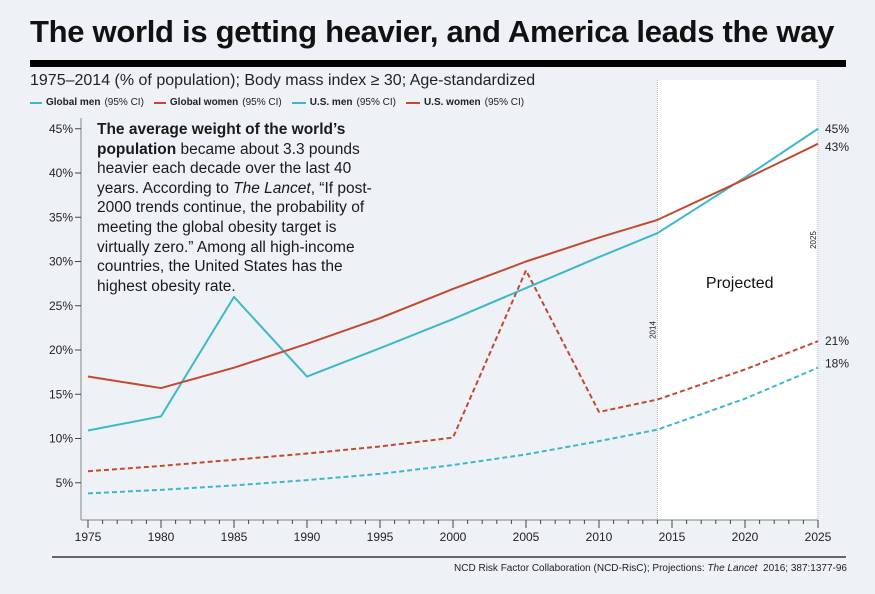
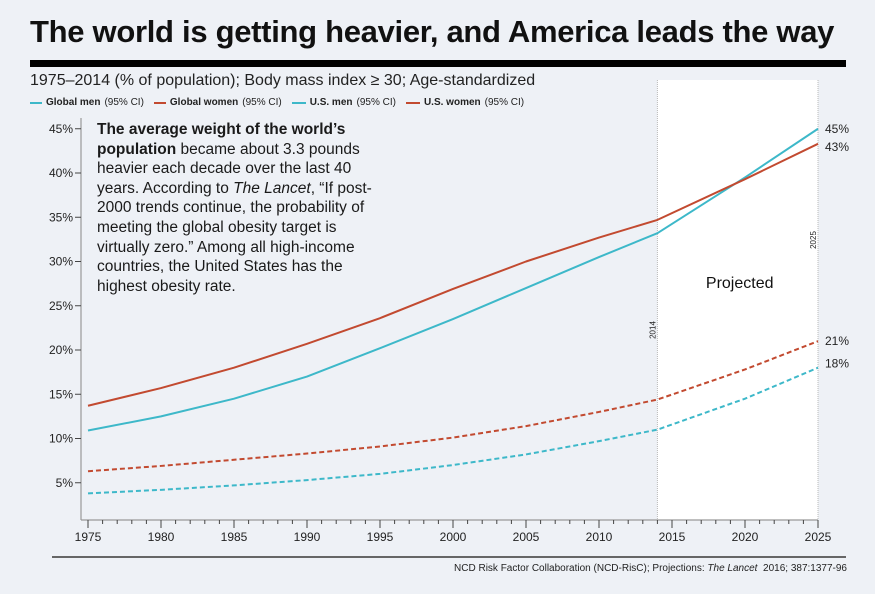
U.S. women/1975: 17% -> 14%
U.S. men/1985: 26% -> 14%
Global women/2005: 29% -> 11%
